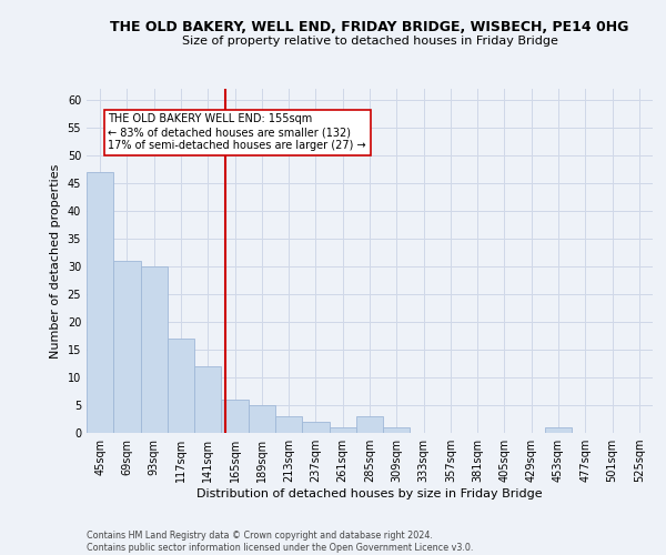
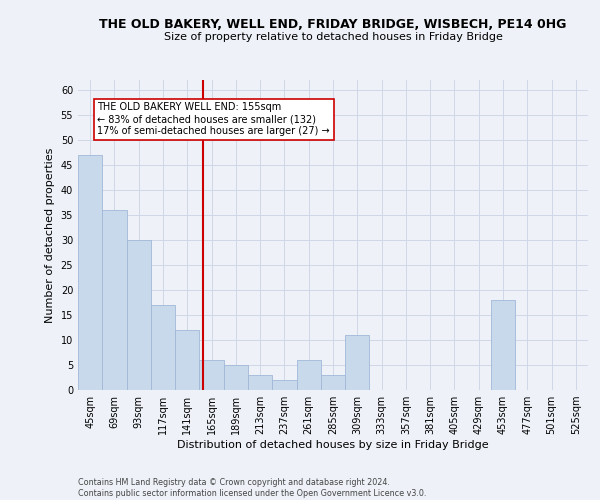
69sqm: 31 -> 36
261sqm: 1 -> 6
309sqm: 1 -> 11
453sqm: 1 -> 18
